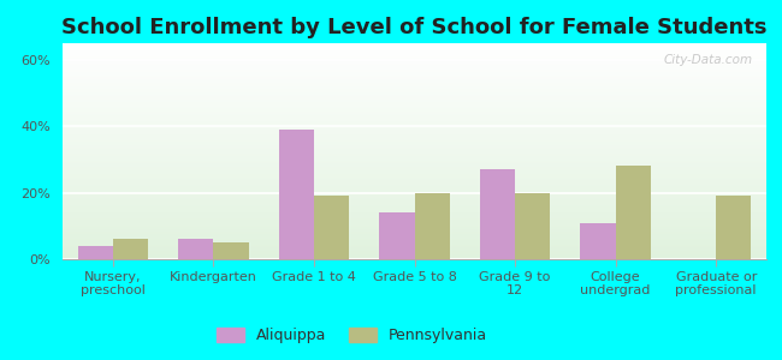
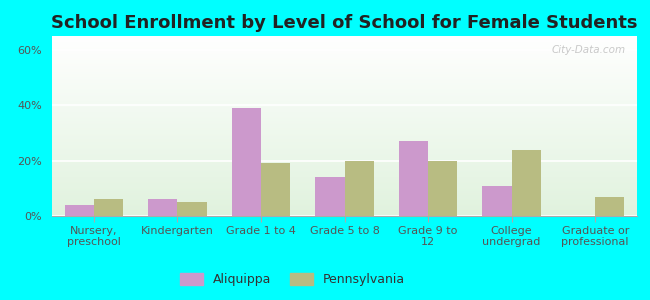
Pennsylvania/College undergrad: 28% -> 24%
Pennsylvania/Graduate or professional: 19% -> 7%
